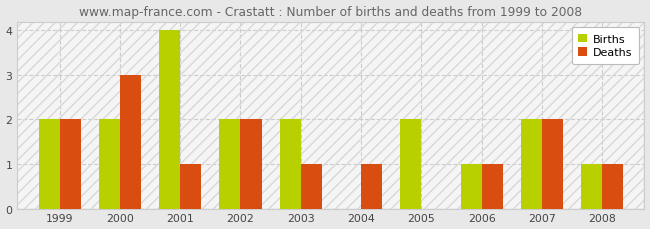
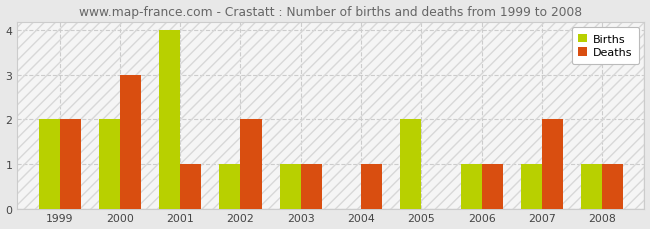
Births/2002: 2 -> 1
Births/2003: 2 -> 1
Births/2007: 2 -> 1
